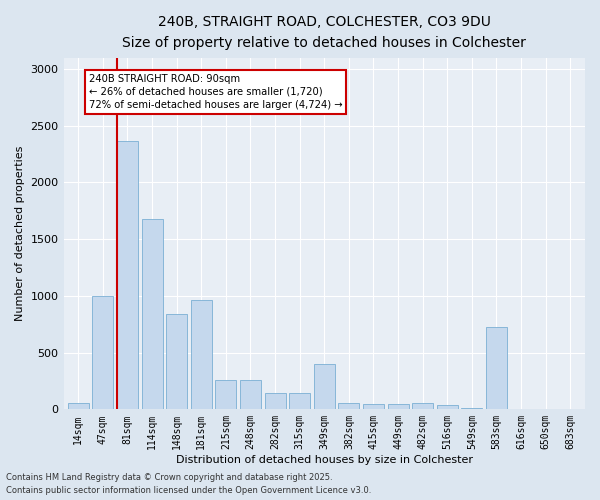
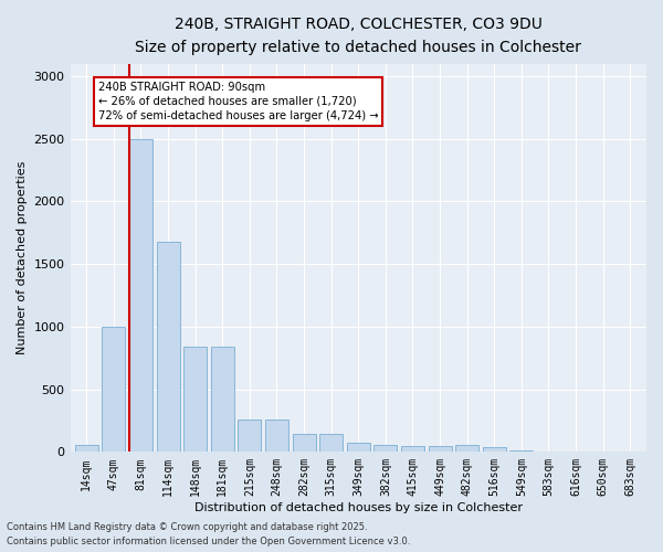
81sqm: 2370 -> 2500
181sqm: 960 -> 840
349sqm: 400 -> 70
583sqm: 730 -> 0
